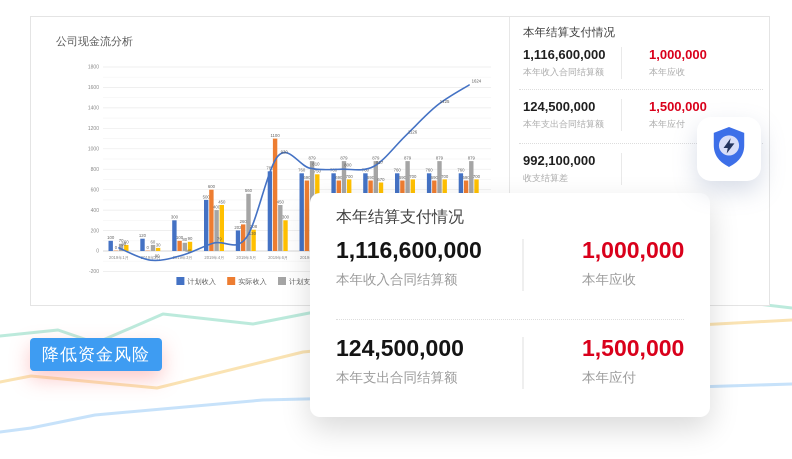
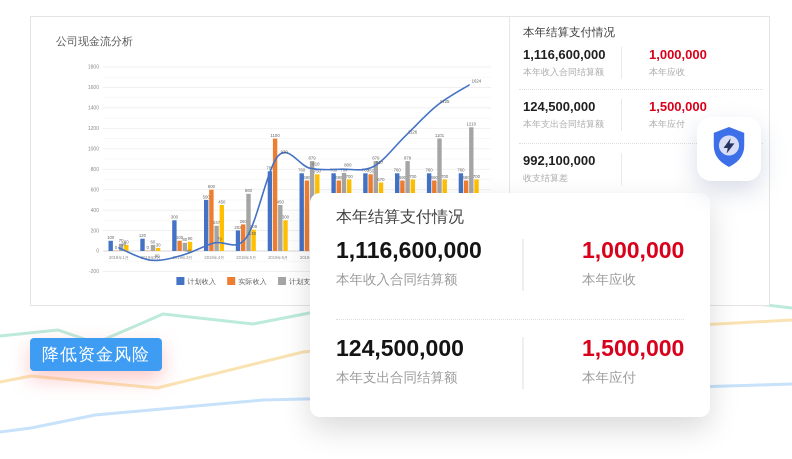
计划支出/2019年4月: 400 -> 247
计划支出/2019年8月: 879 -> 764
实际收入/2019年9月: 690 -> 750
计划支出/2019年11月: 879 -> 1101
计划支出/2019年12月: 879 -> 1210
